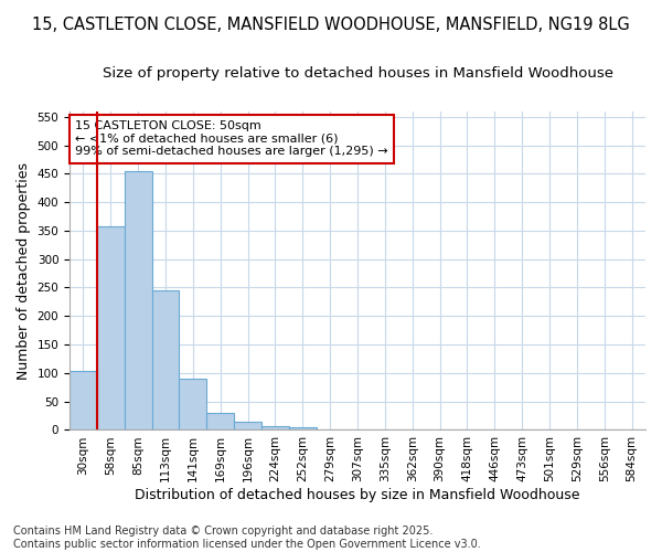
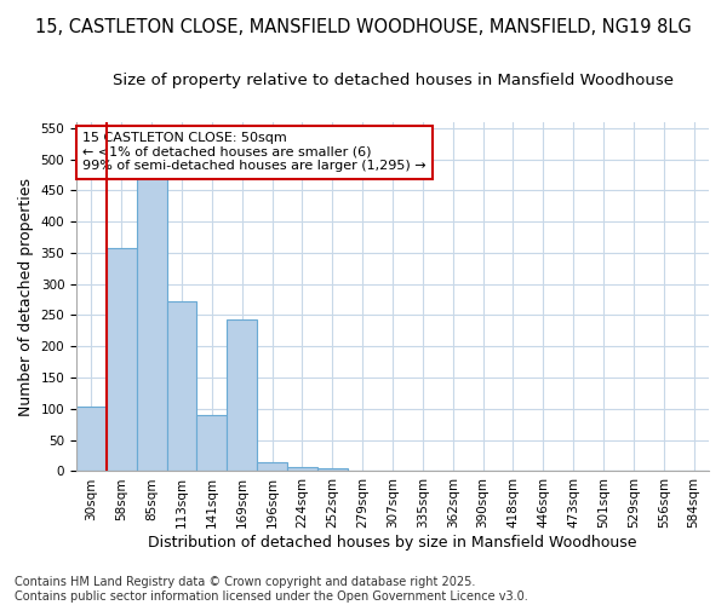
85sqm: 455 -> 472
113sqm: 246 -> 272
169sqm: 30 -> 244
